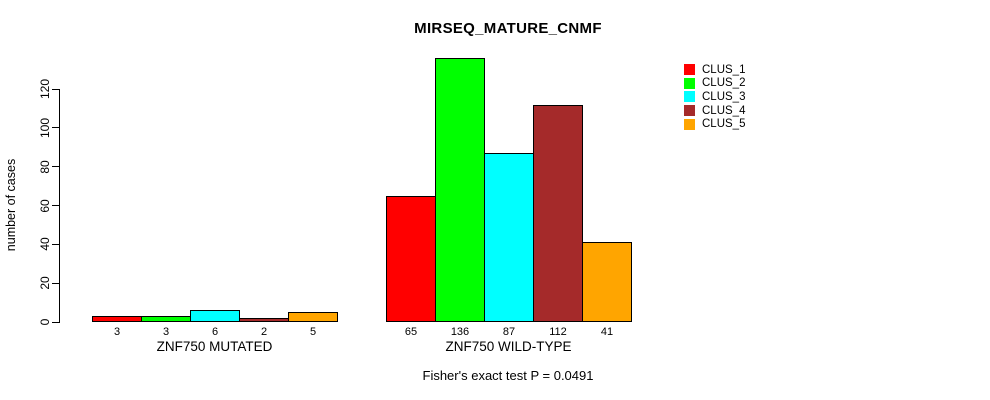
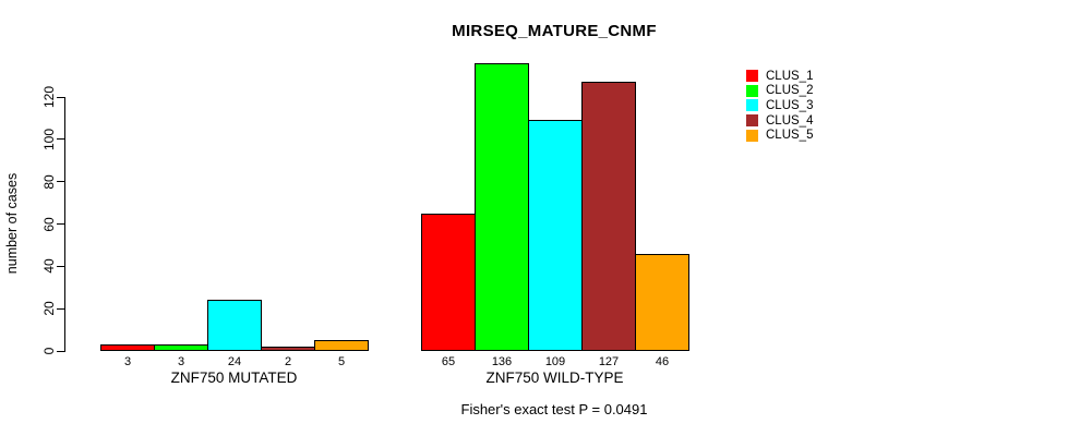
CLUS_3/ZNF750 MUTATED: 6 -> 24
CLUS_3/ZNF750 WILD-TYPE: 87 -> 109
CLUS_4/ZNF750 WILD-TYPE: 112 -> 127
CLUS_5/ZNF750 WILD-TYPE: 41 -> 46
